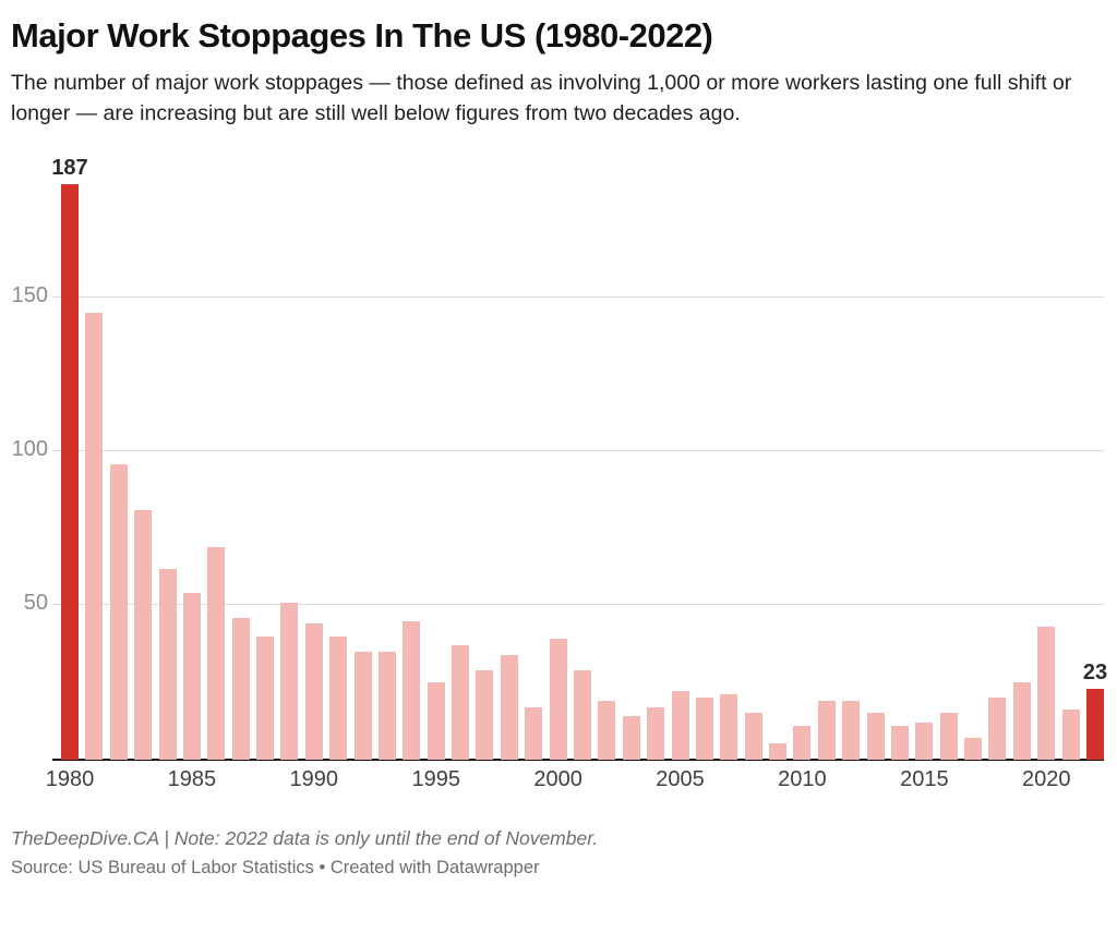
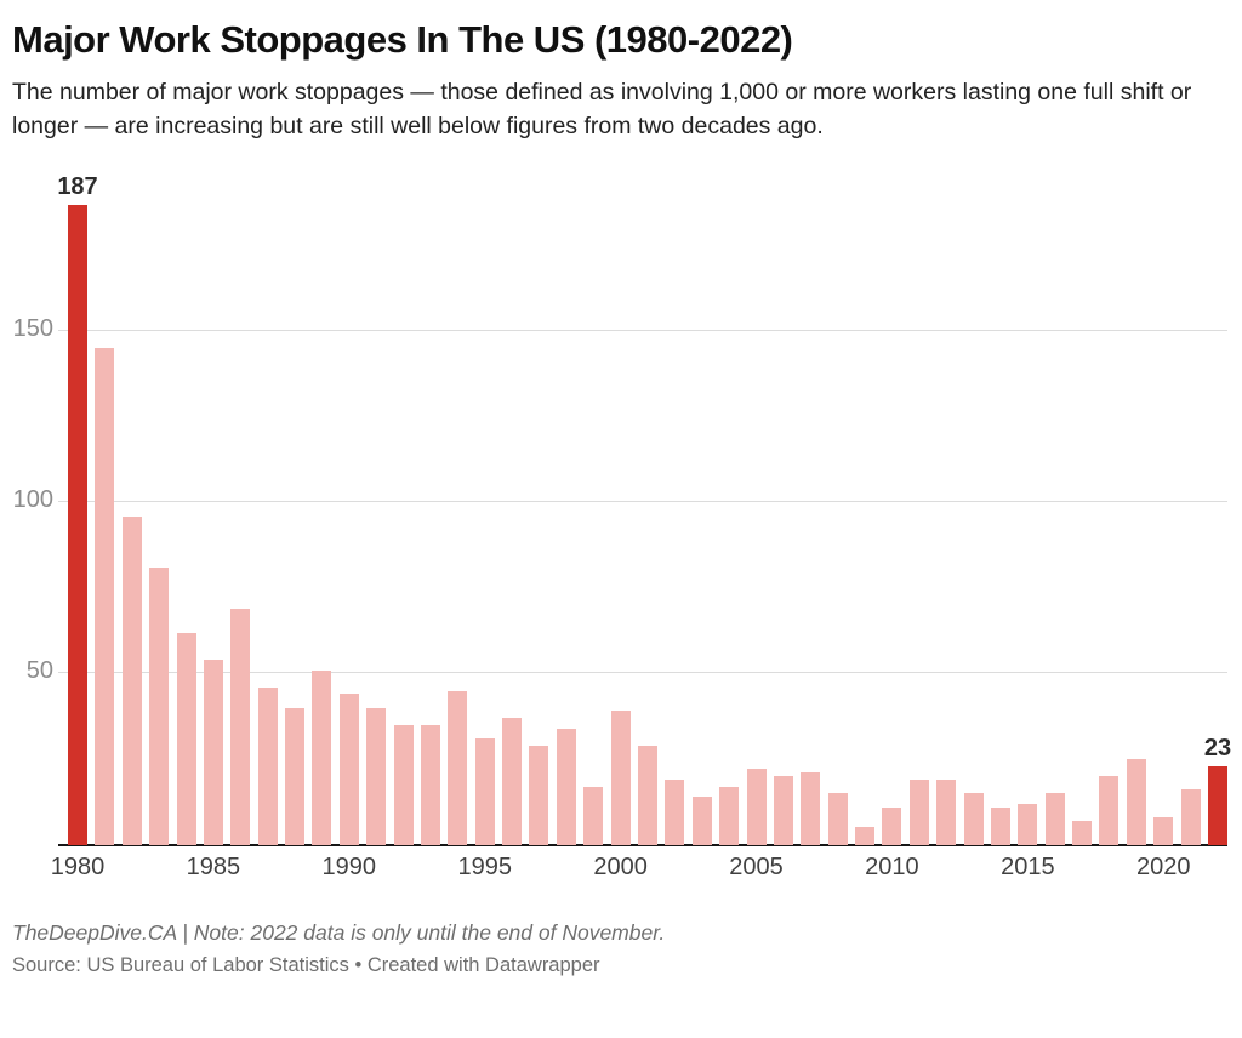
1995: 25 -> 31
2020: 43 -> 8
